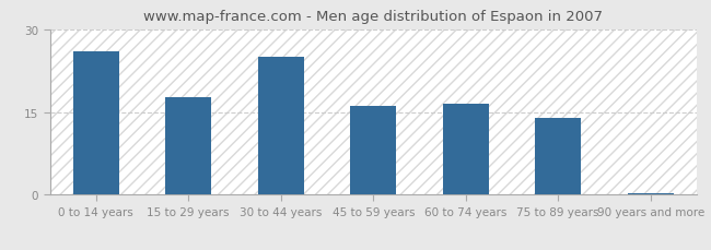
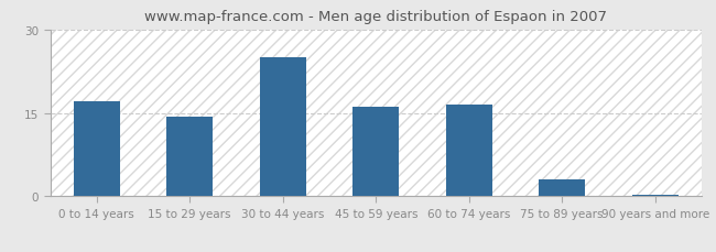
0 to 14 years: 26.0 -> 17.0
15 to 29 years: 17.6 -> 14.3
75 to 89 years: 14.0 -> 3.0
